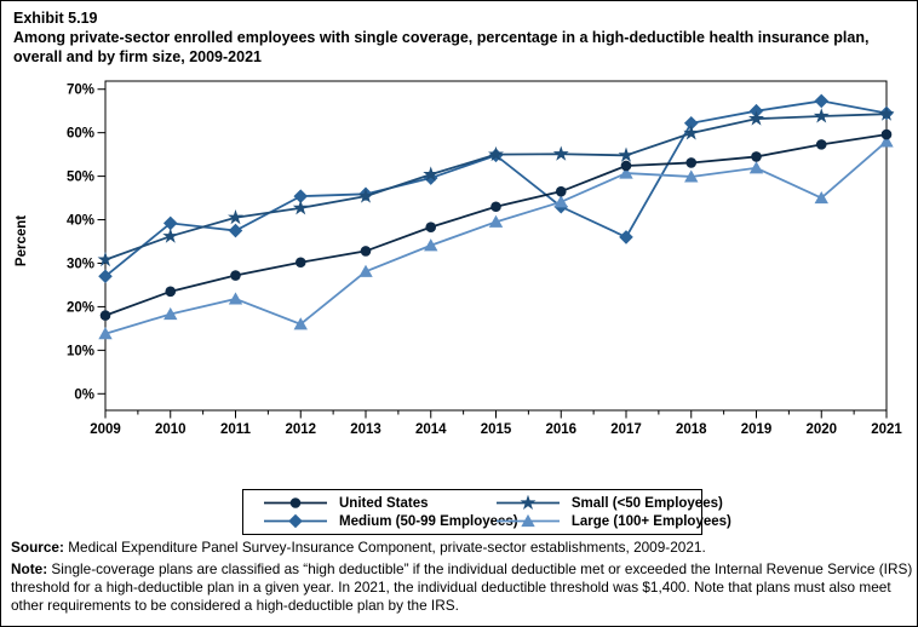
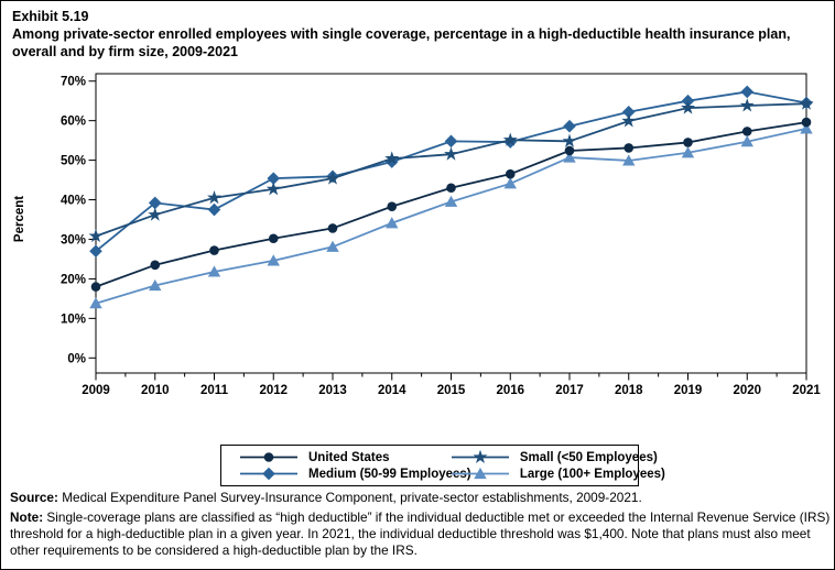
Large (100+ Employees)/2012: 16% -> 25%
Small (<50 Employees)/2015: 55% -> 52%
Medium (50-99 Employees)/2016: 43% -> 55%
Medium (50-99 Employees)/2017: 36% -> 59%
Large (100+ Employees)/2020: 45% -> 55%
